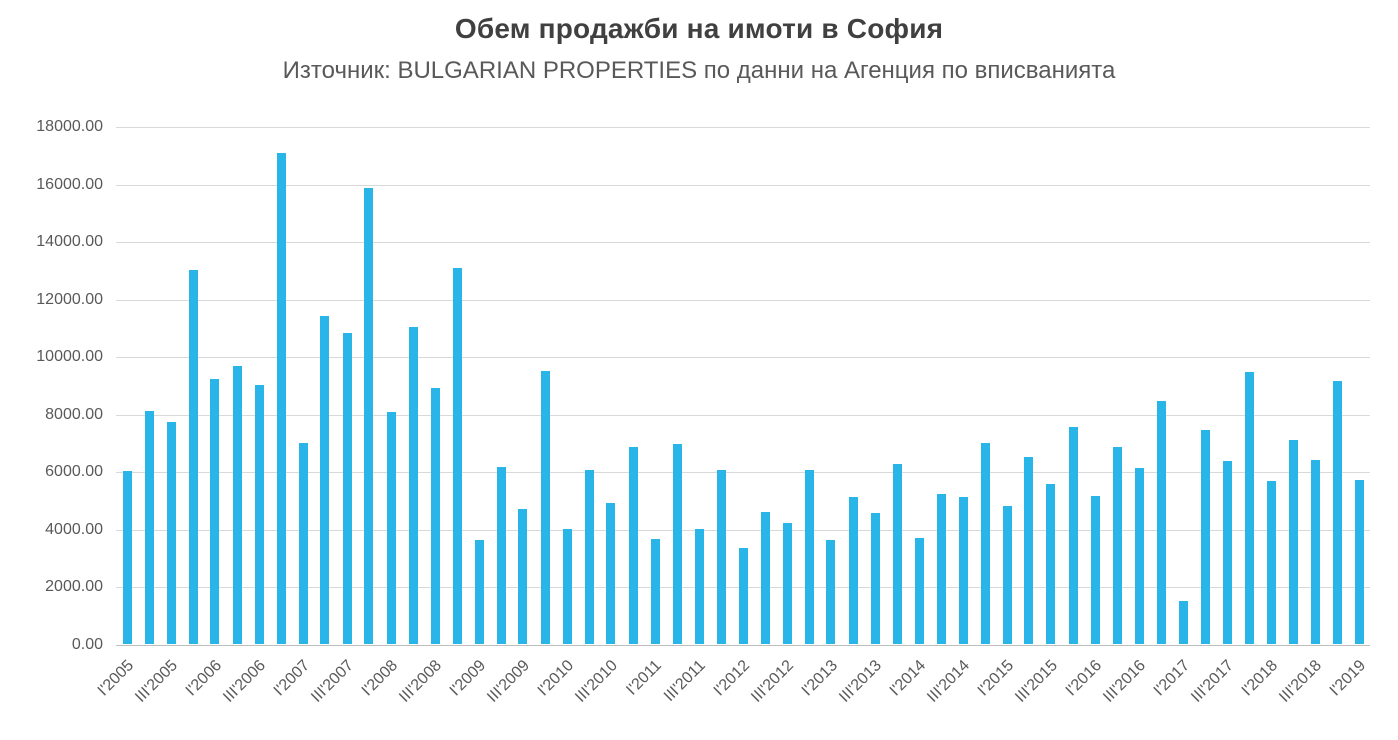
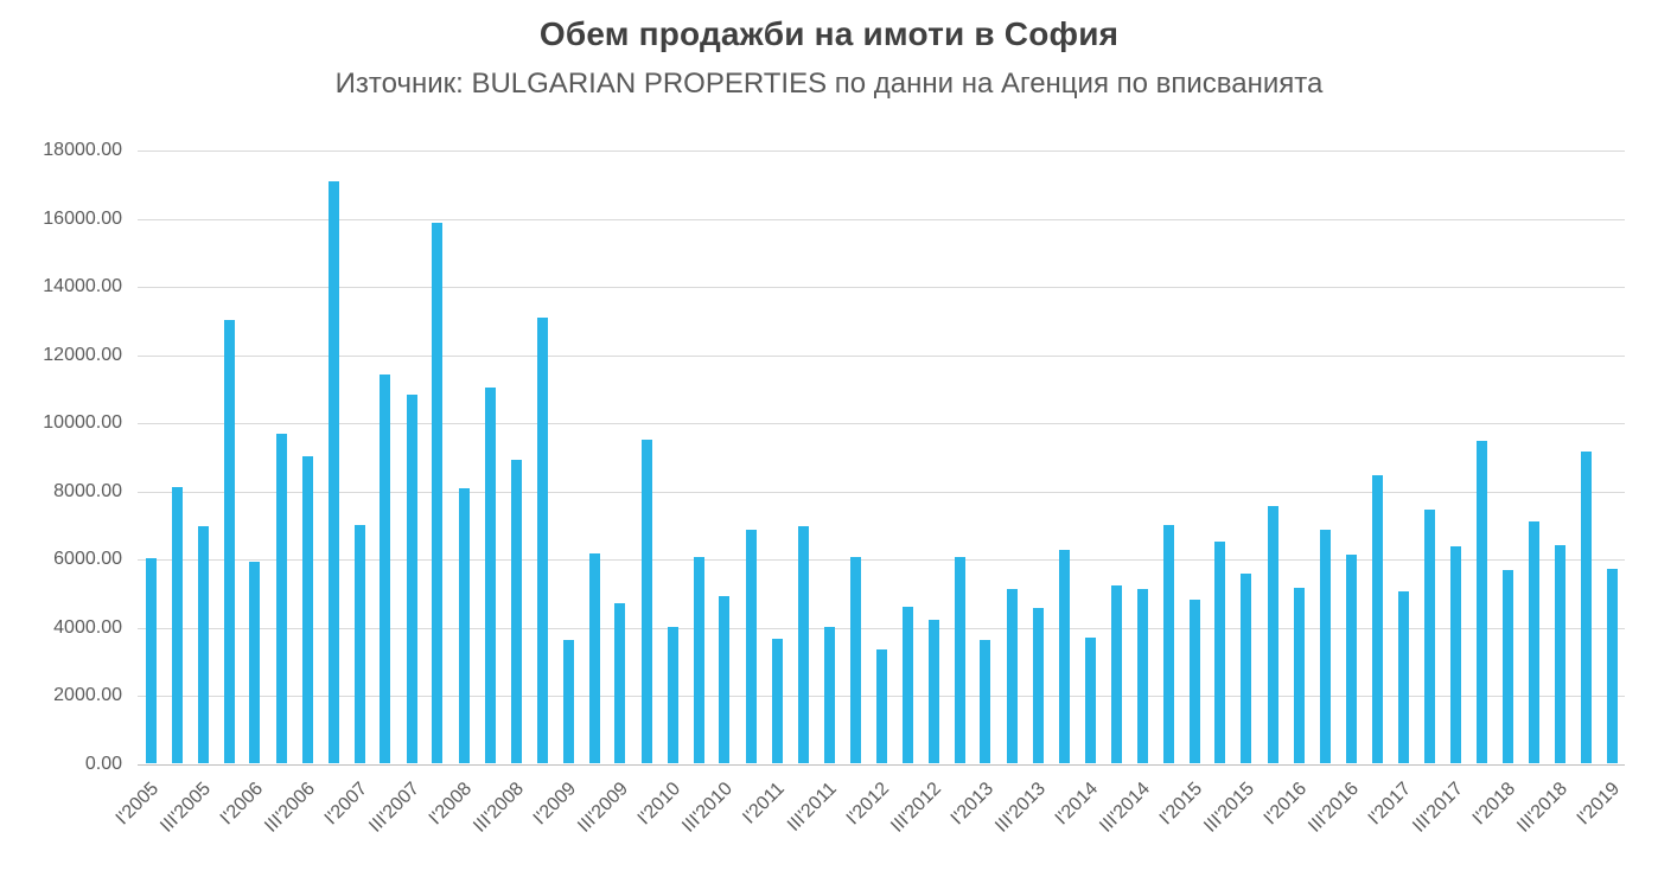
III'2005: 7700 -> 7000
I'2006: 9200 -> 5900
I'2017: 1500 -> 5000
